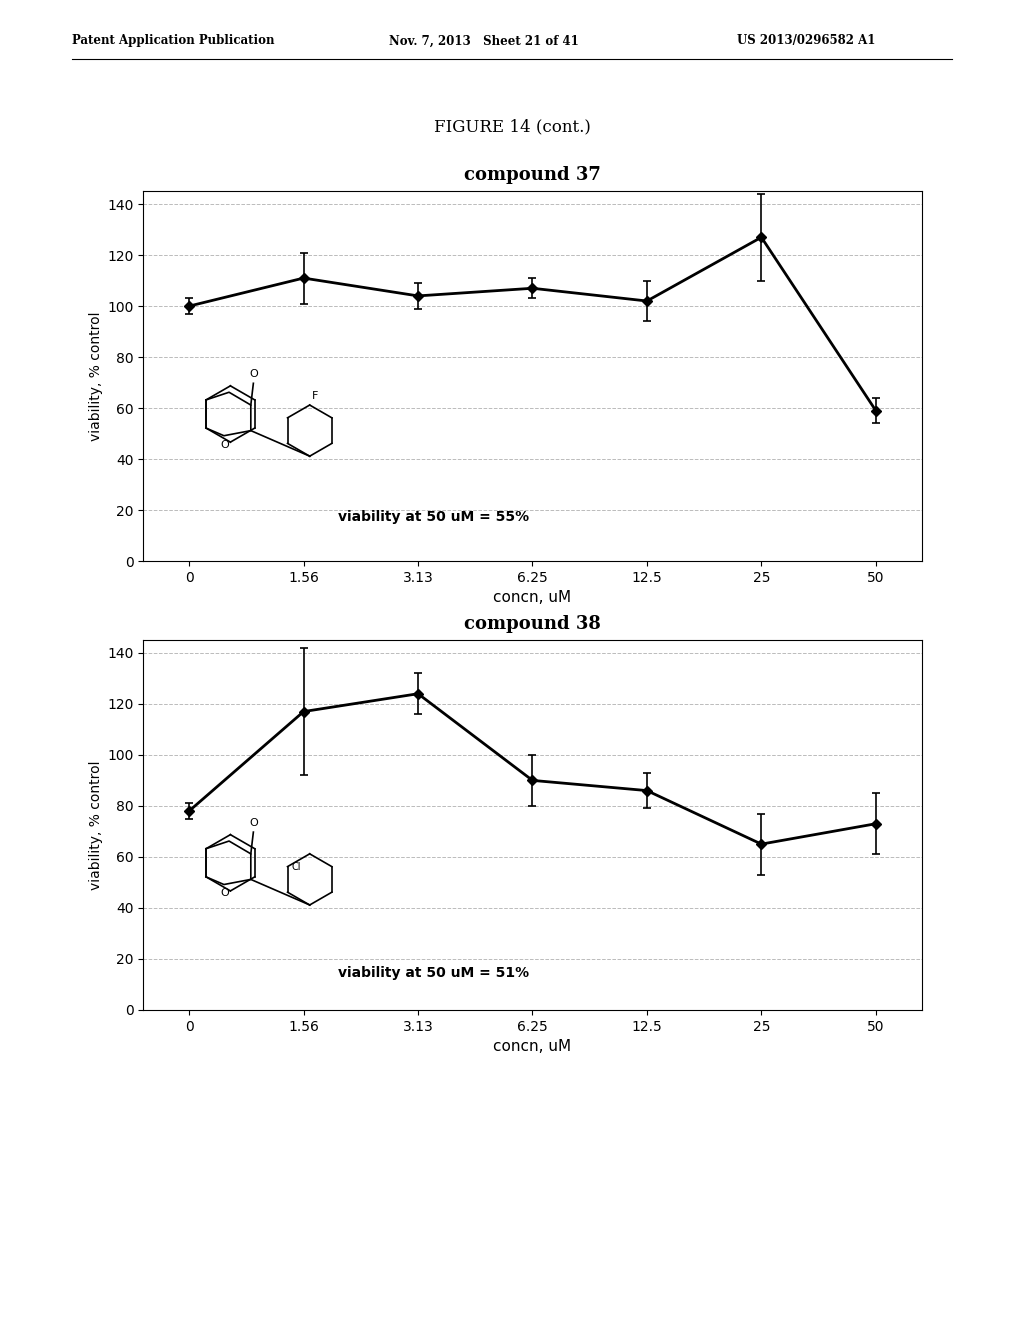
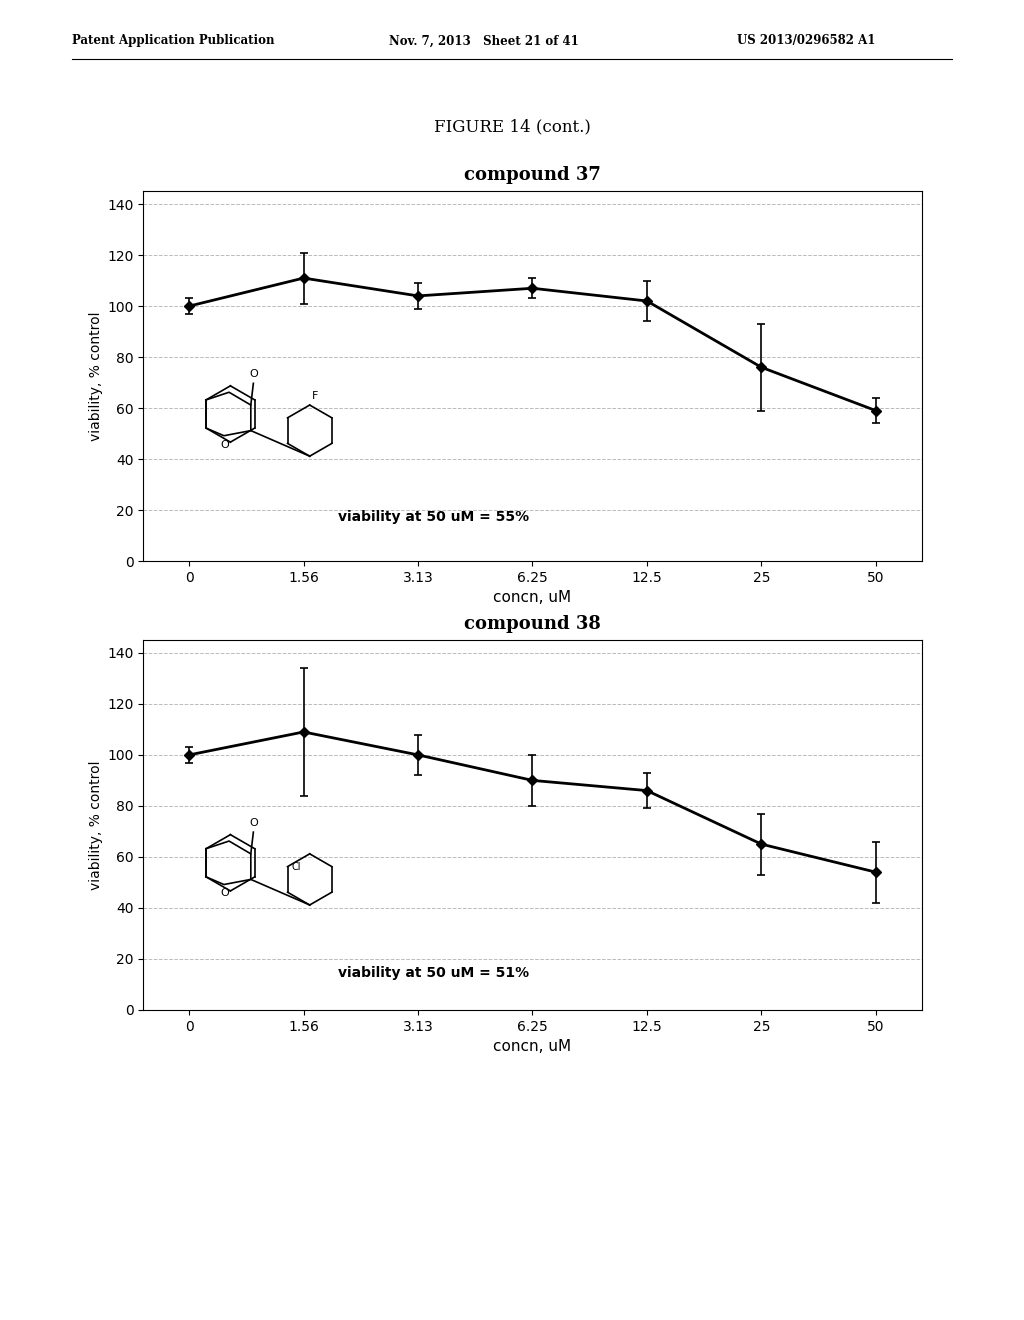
compound 37/25: 127 -> 76
compound 38/0: 78 -> 100
compound 38/1.56: 117 -> 109
compound 38/3.13: 124 -> 100
compound 38/50: 73 -> 54
